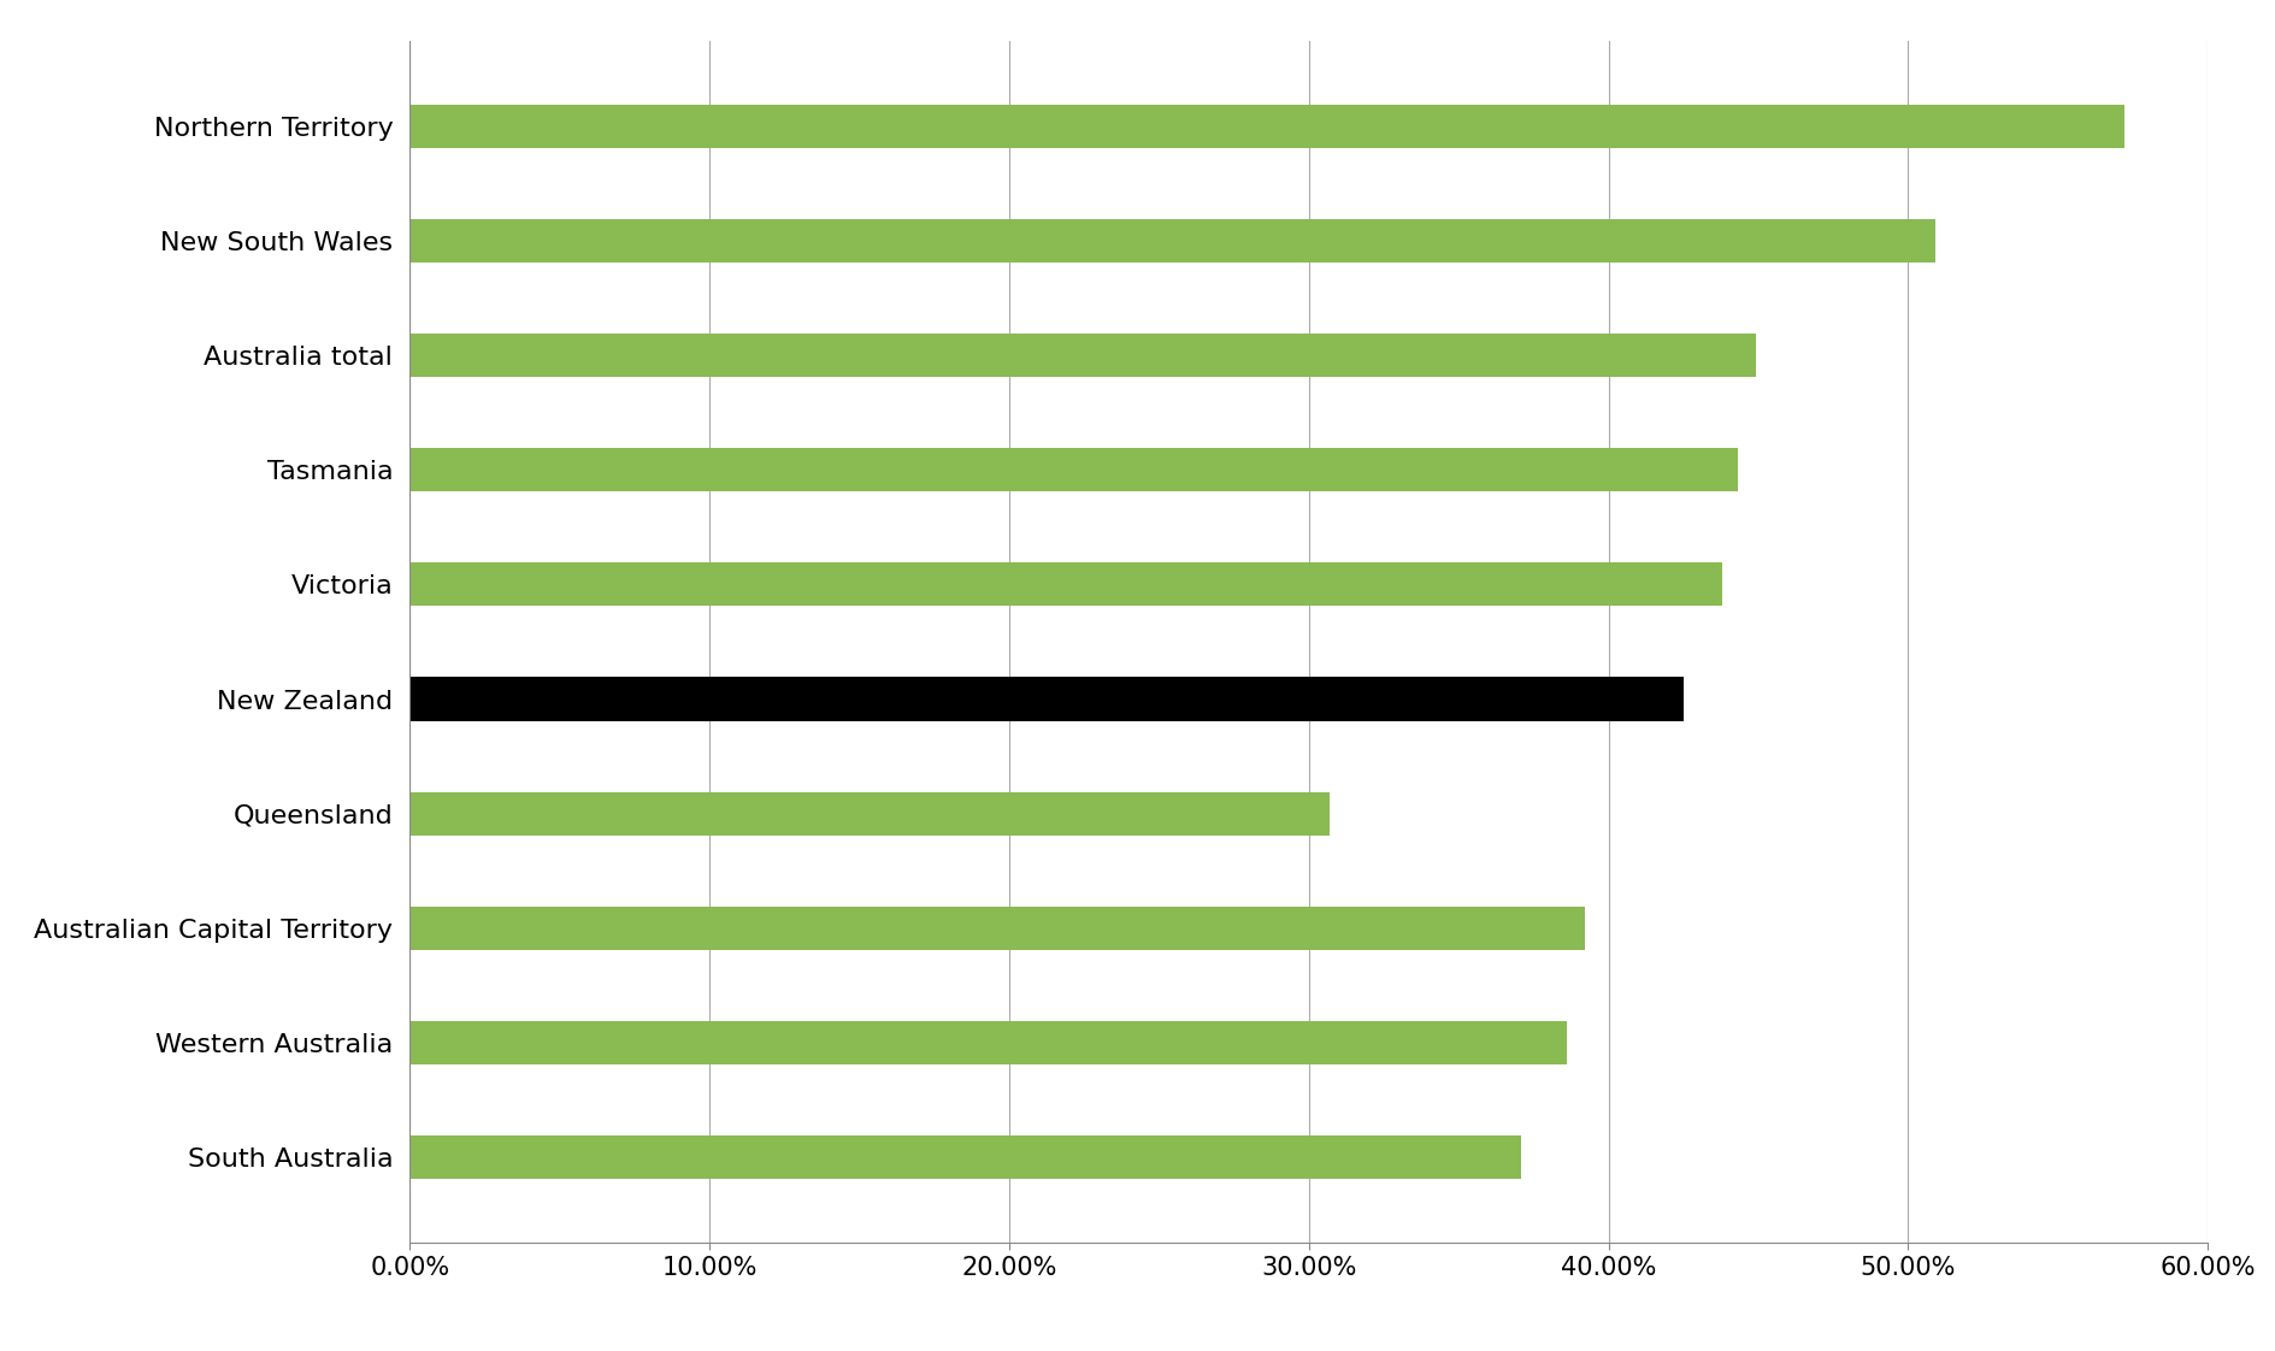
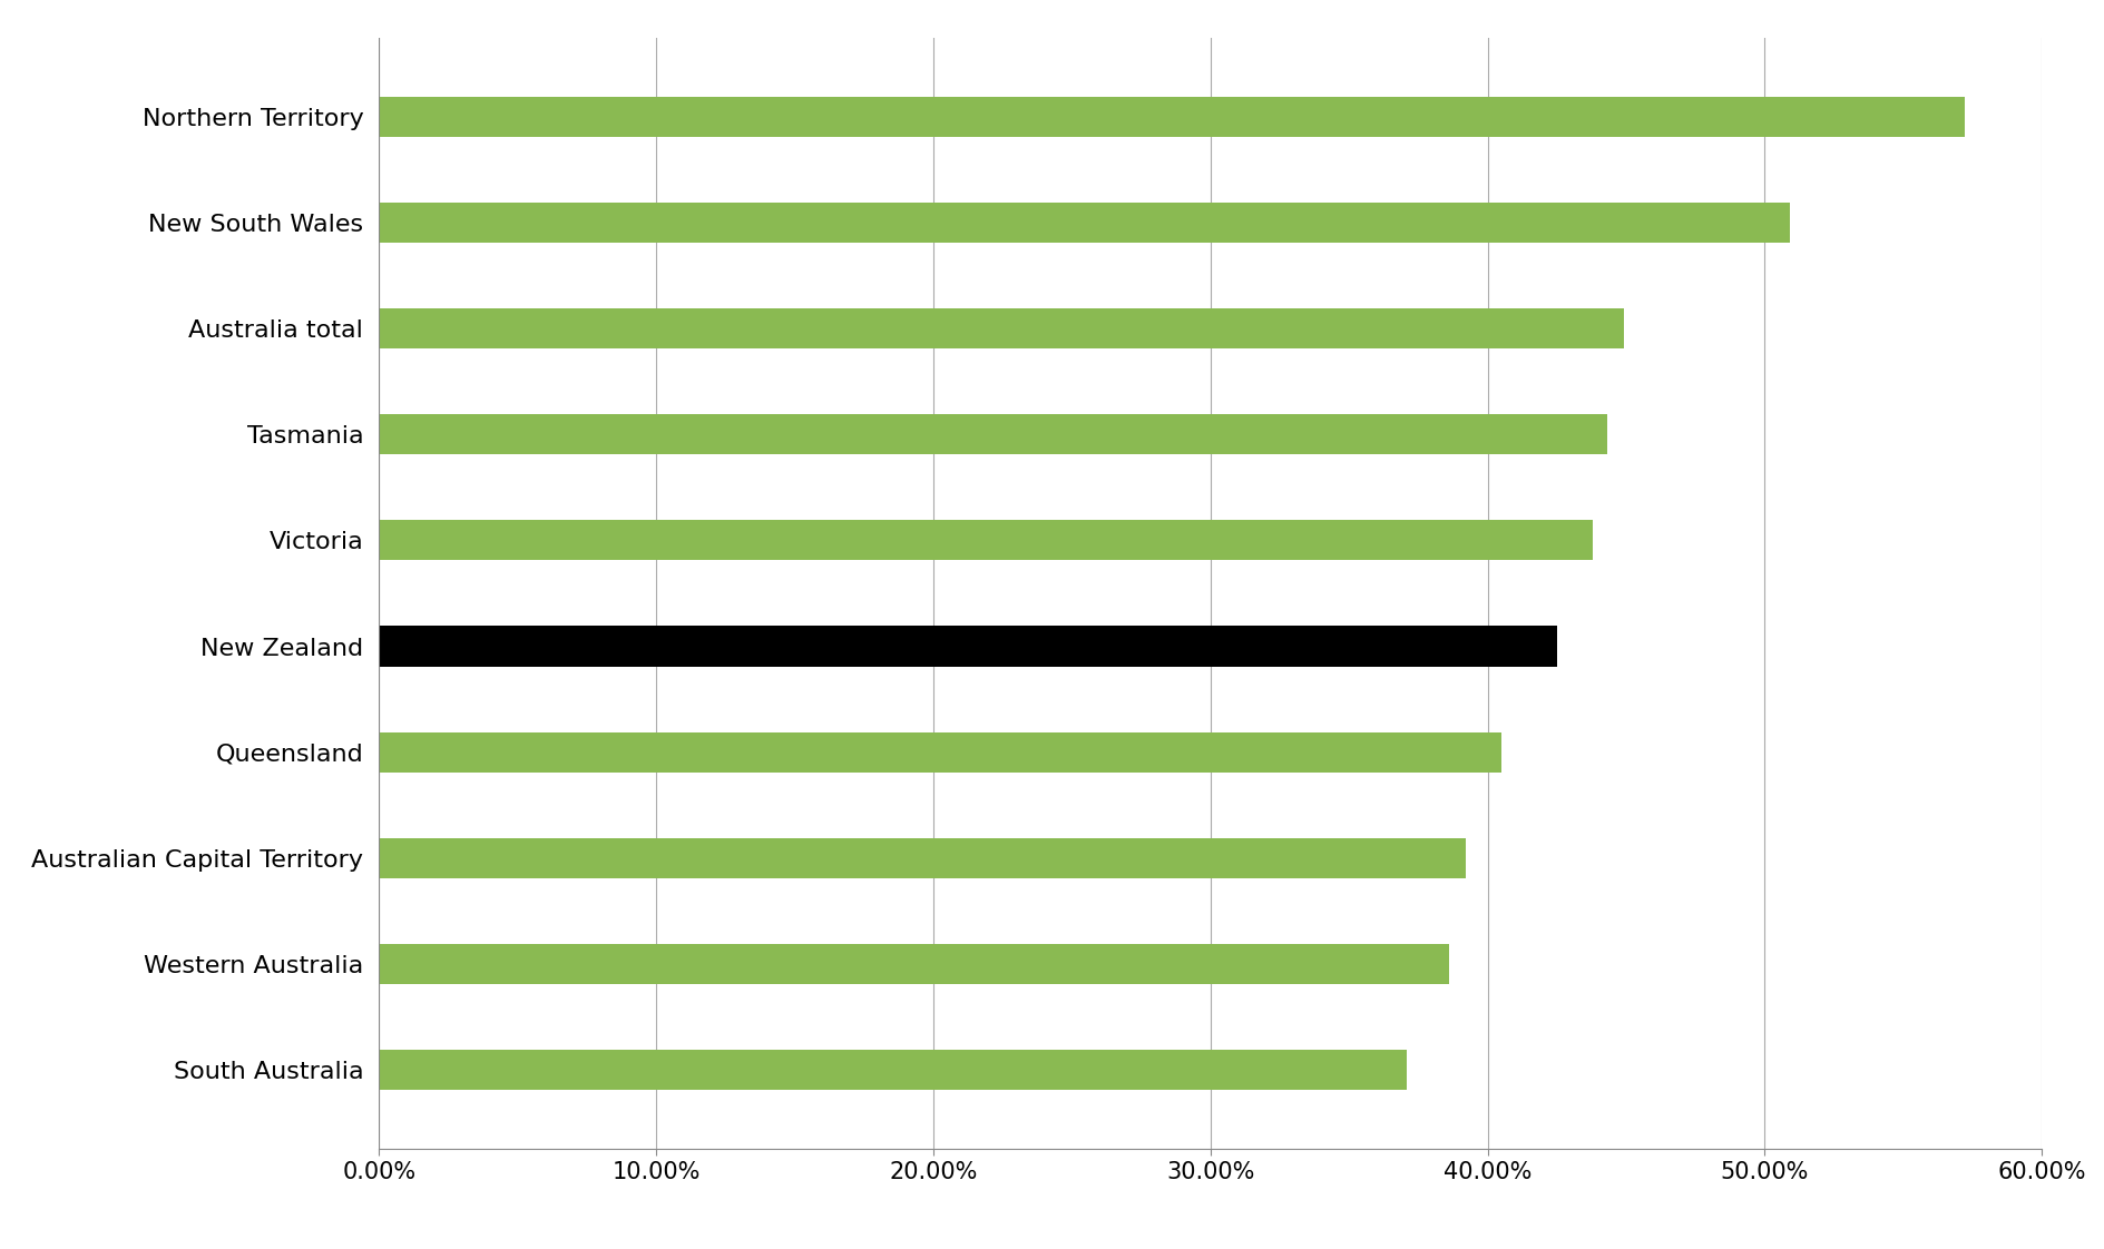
Queensland: 30.7% -> 40.5%
